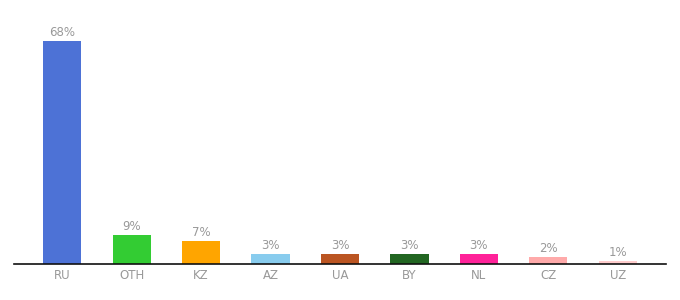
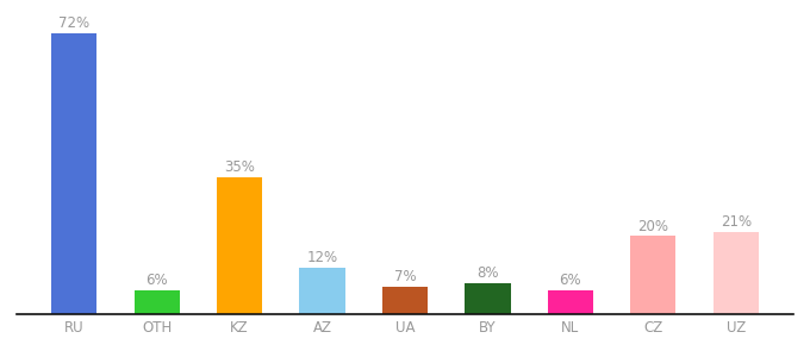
RU: 68% -> 72%
OTH: 9% -> 6%
KZ: 7% -> 35%
AZ: 3% -> 12%
UA: 3% -> 7%
BY: 3% -> 8%
NL: 3% -> 6%
CZ: 2% -> 20%
UZ: 1% -> 21%
